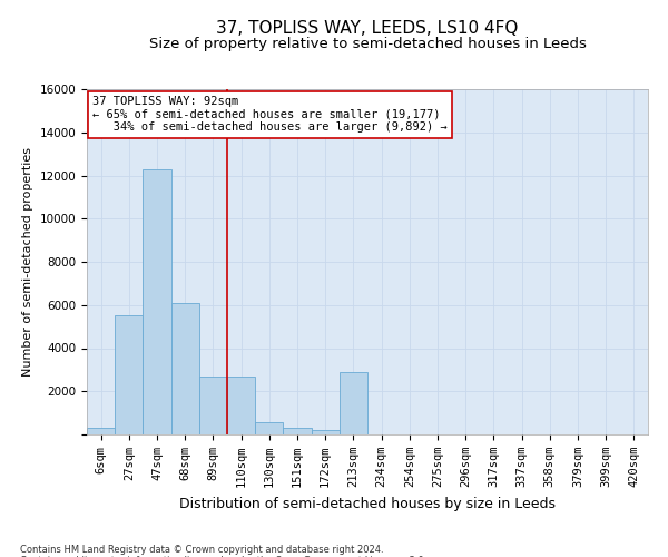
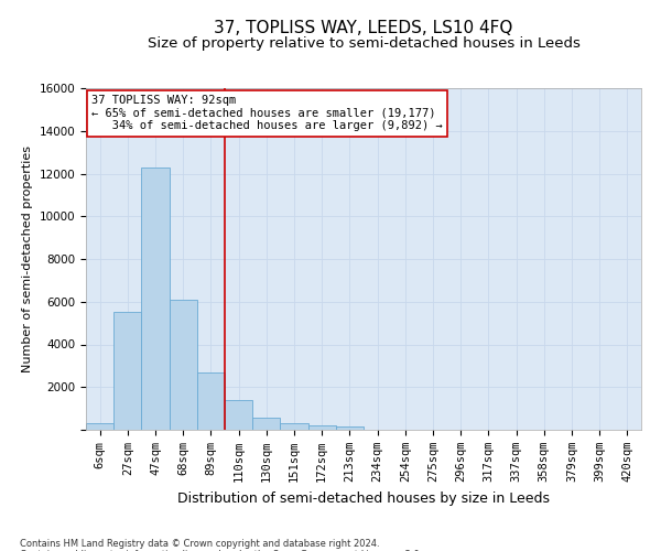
110sqm: 2700 -> 1400
213sqm: 2900 -> 200
